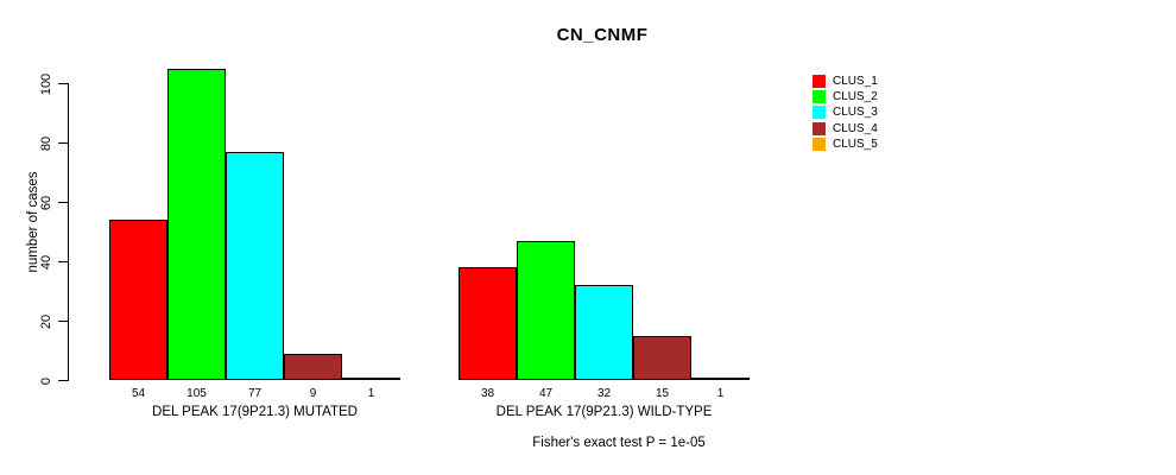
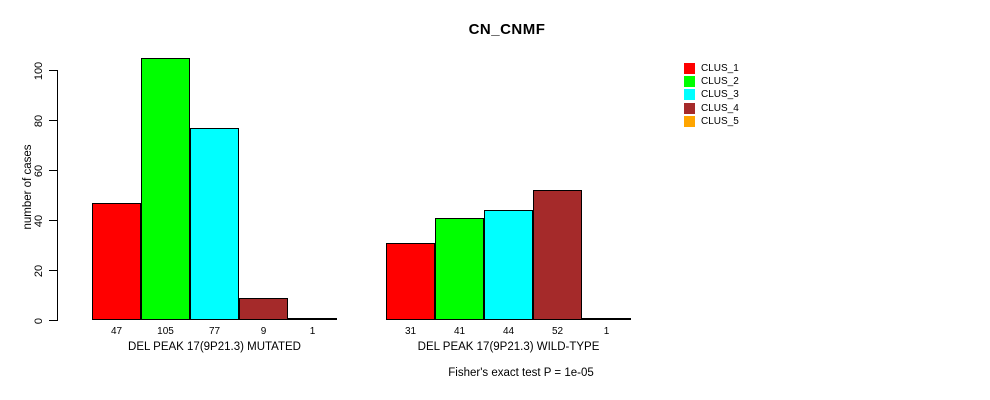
CLUS_1/DEL PEAK 17(9P21.3) MUTATED: 54 -> 47
CLUS_1/DEL PEAK 17(9P21.3) WILD-TYPE: 38 -> 31
CLUS_2/DEL PEAK 17(9P21.3) WILD-TYPE: 47 -> 41
CLUS_3/DEL PEAK 17(9P21.3) WILD-TYPE: 32 -> 44
CLUS_4/DEL PEAK 17(9P21.3) WILD-TYPE: 15 -> 52
